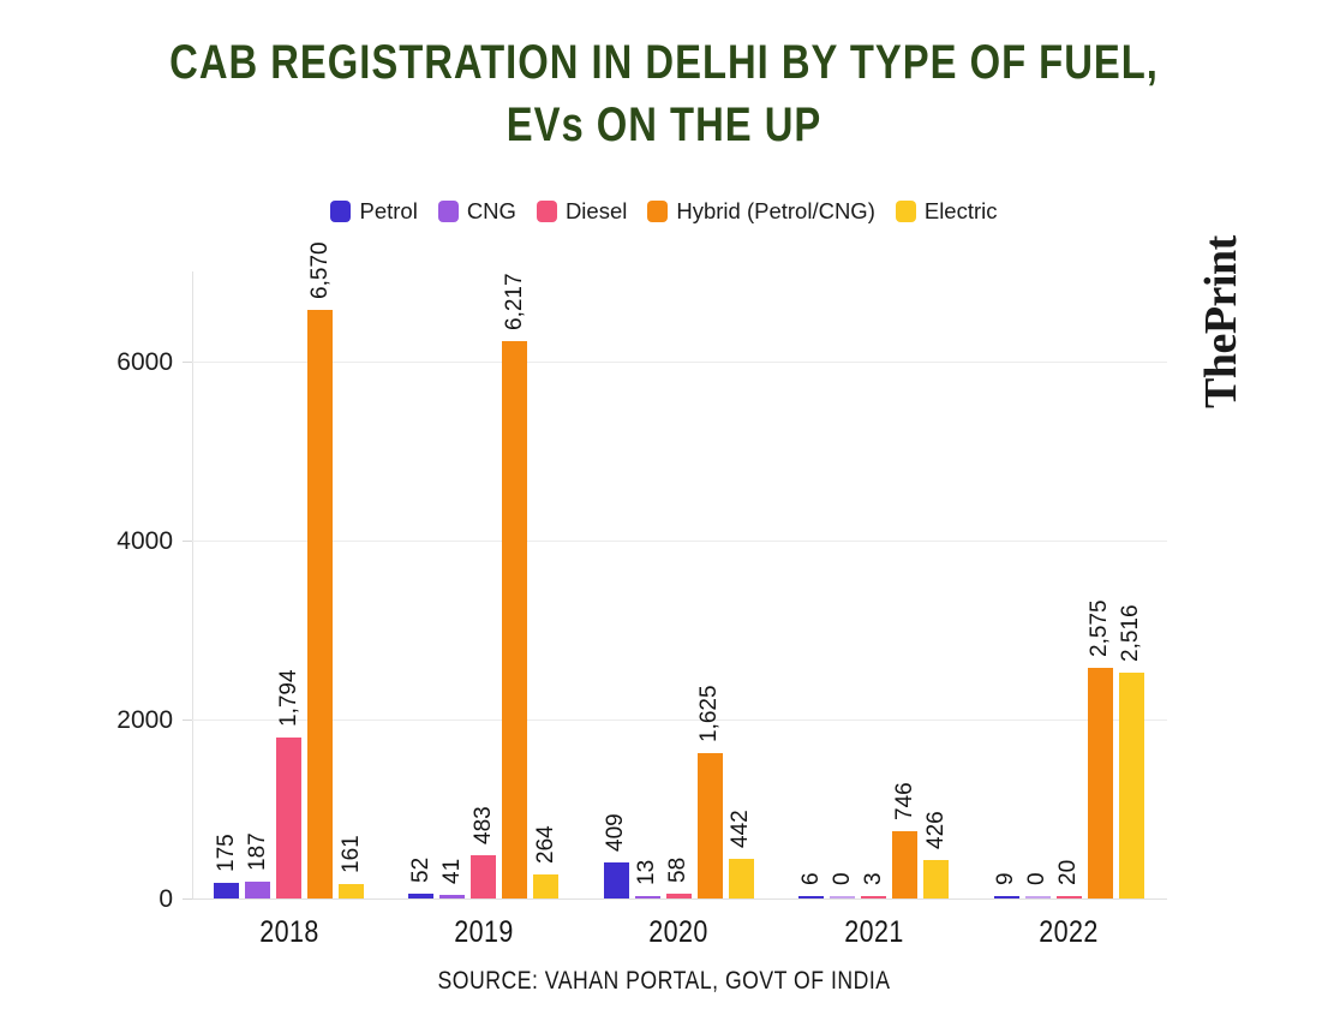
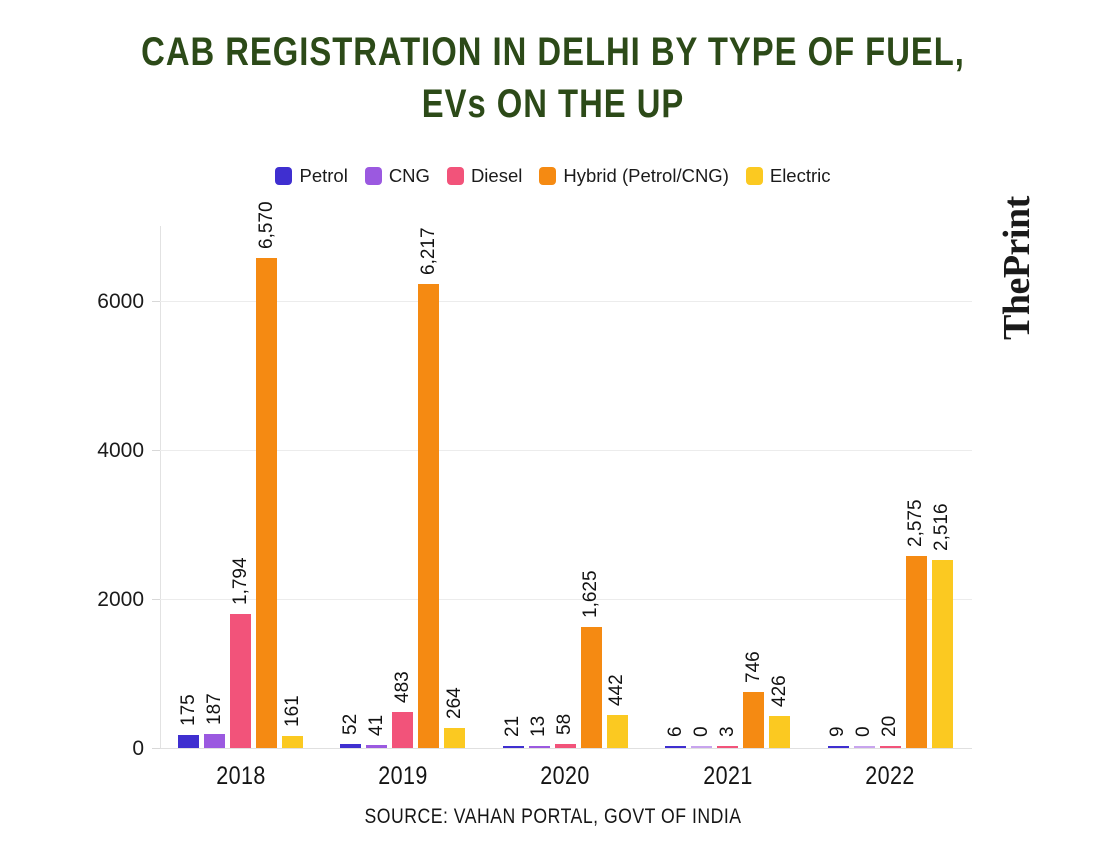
Petrol/2020: 409 -> 21
